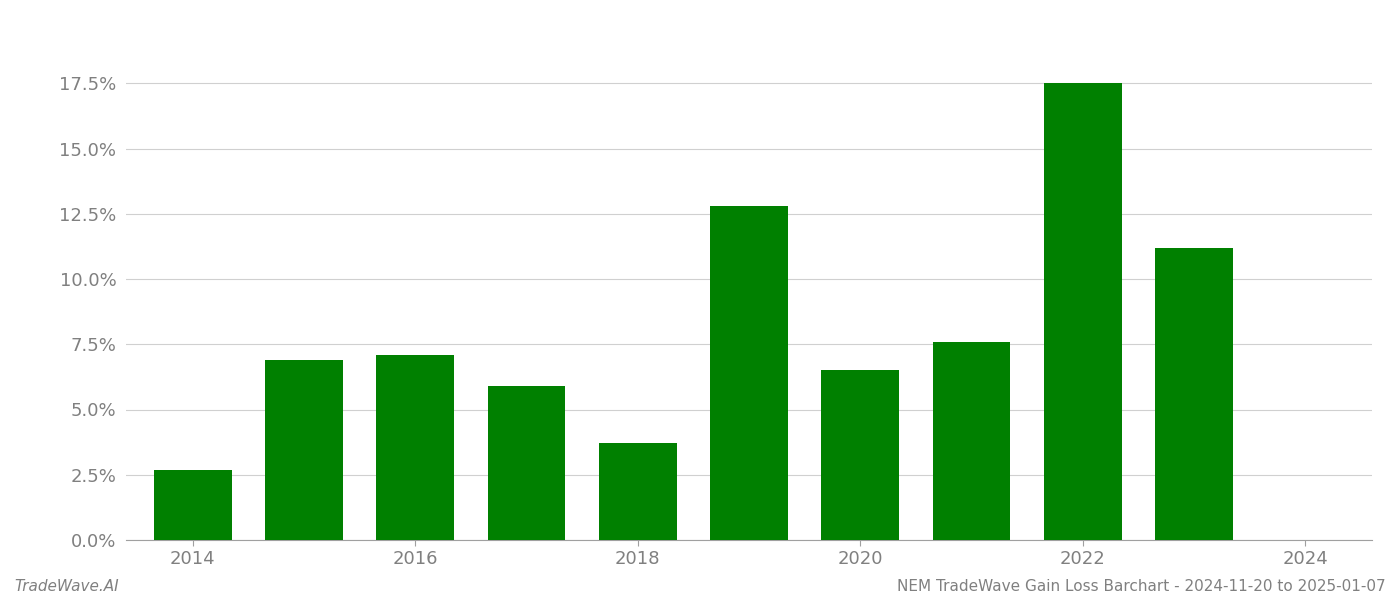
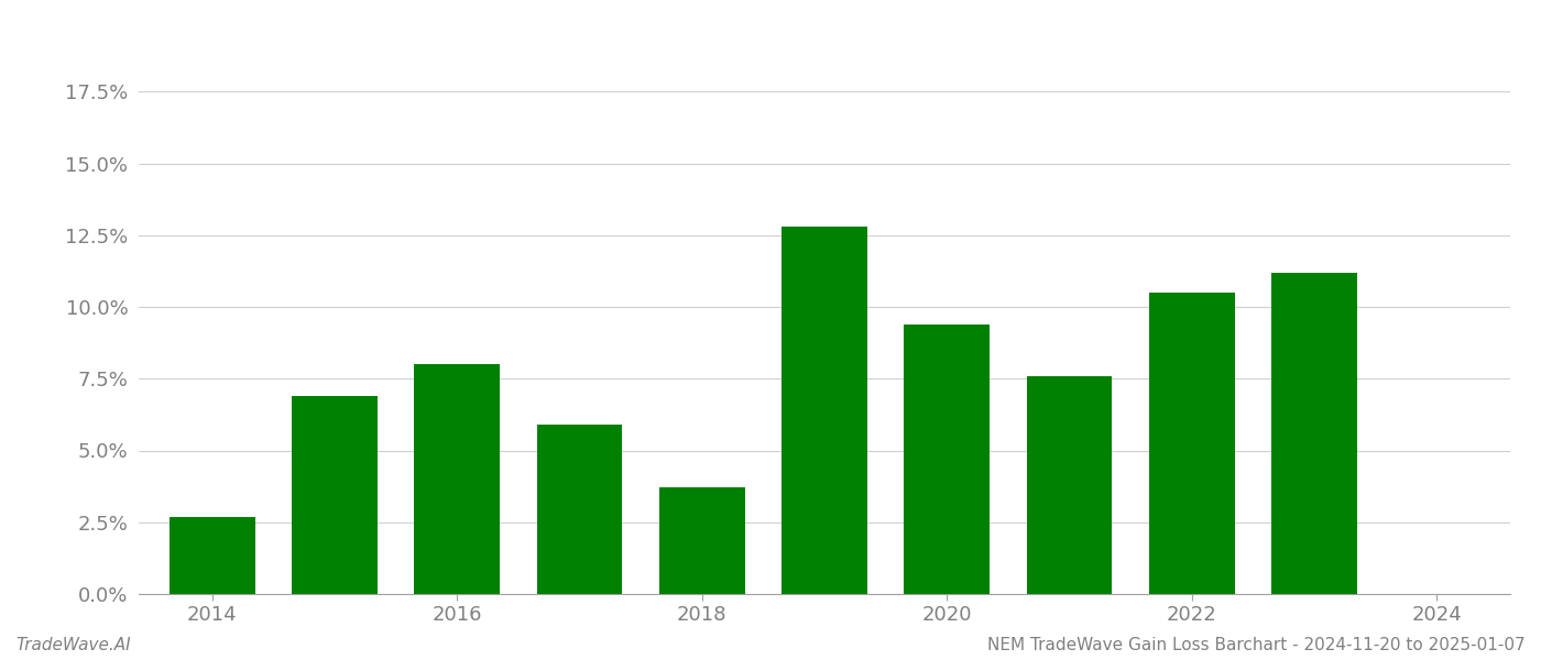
2016: 7.1% -> 8.0%
2020: 6.5% -> 9.4%
2022: 17.5% -> 10.5%
